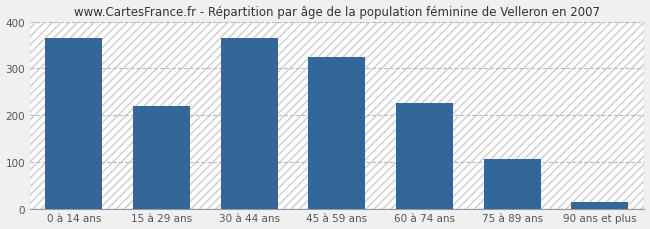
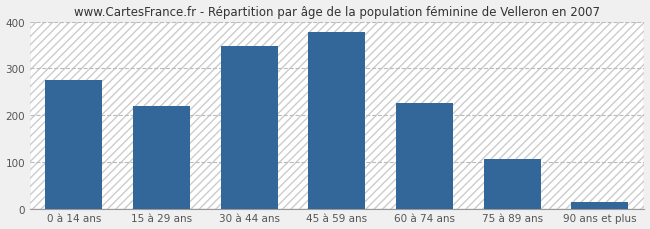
0 à 14 ans: 365 -> 275
30 à 44 ans: 365 -> 347
45 à 59 ans: 325 -> 378
